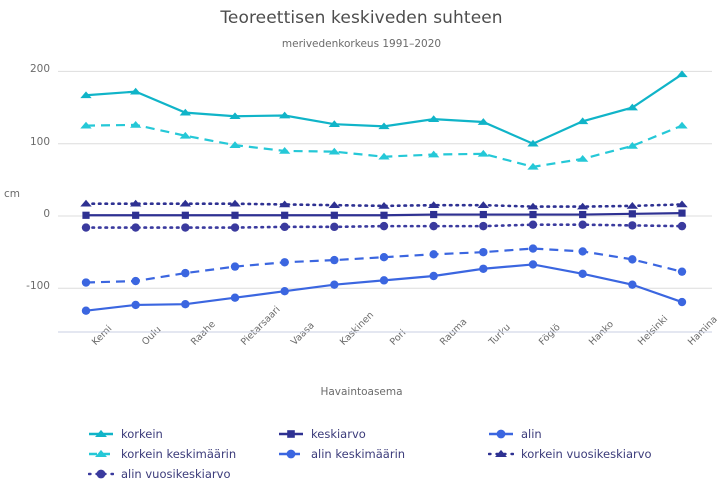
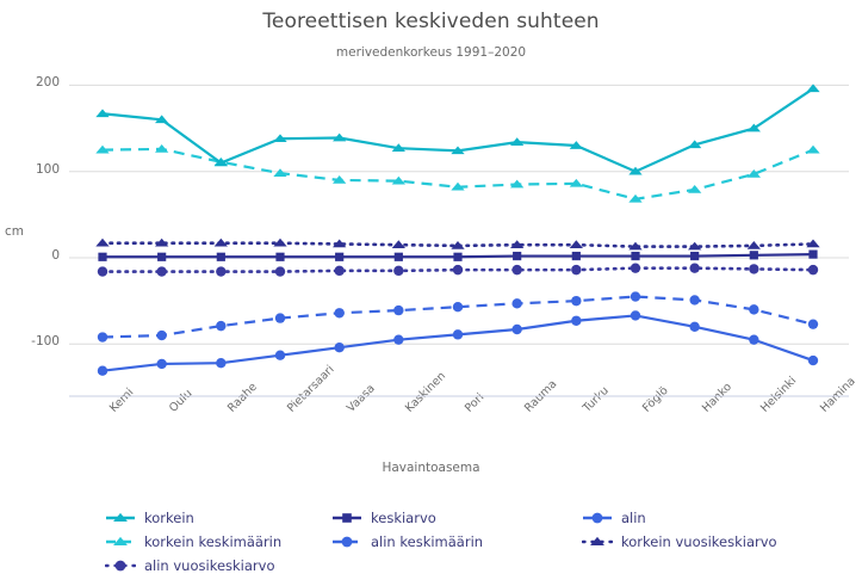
korkein/Oulu: 170 -> 160
korkein/Raahe: 140 -> 110
